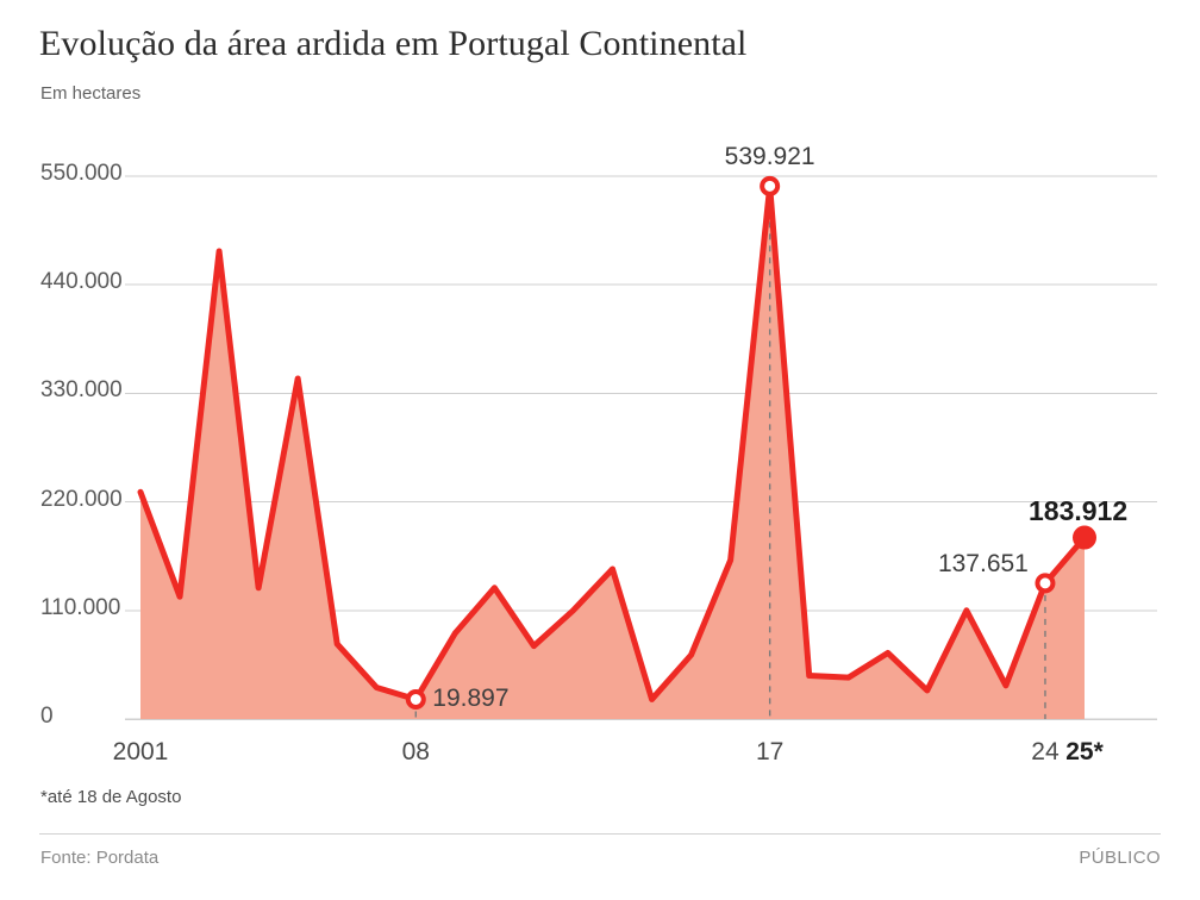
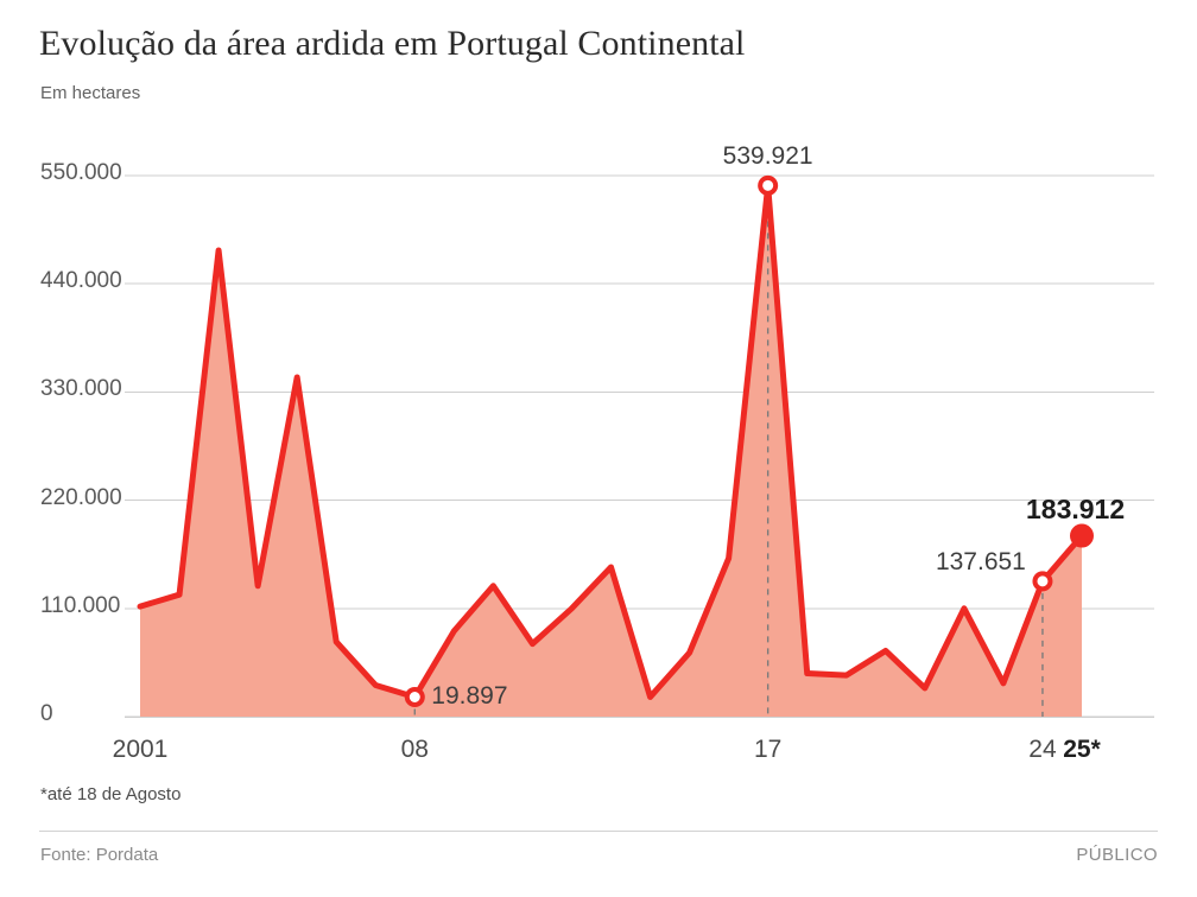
2001: 230000 -> 110000
